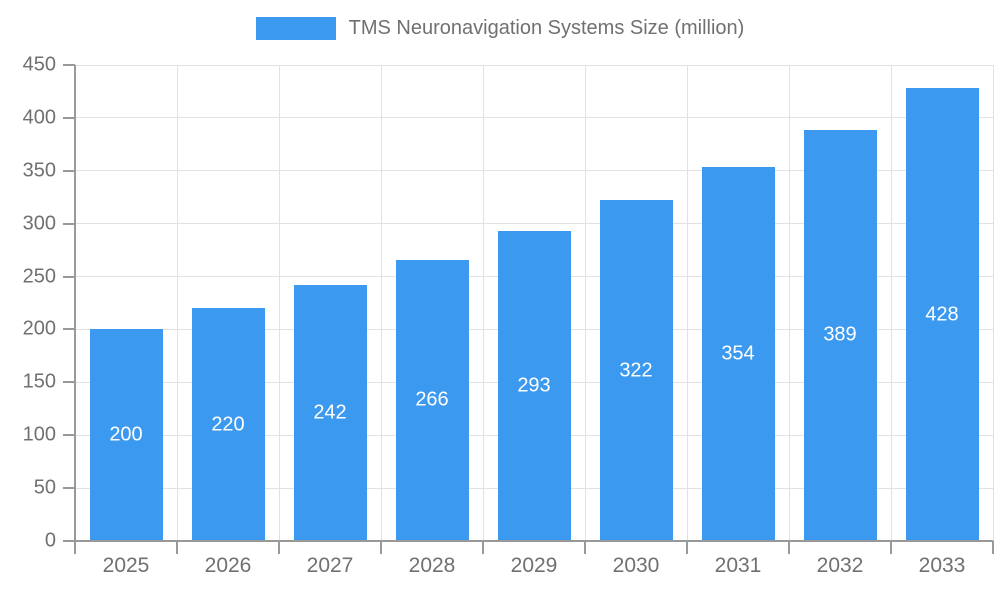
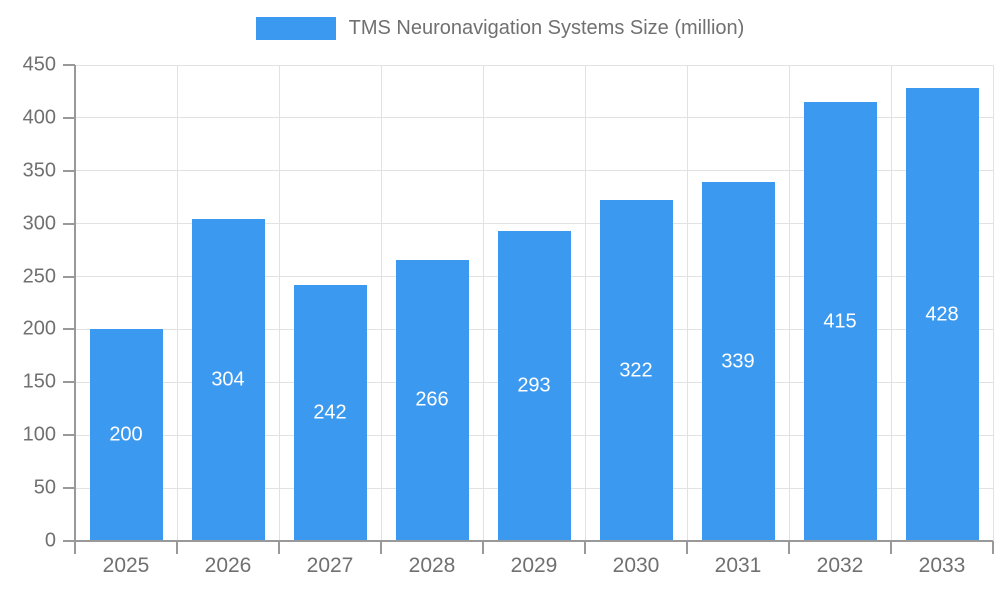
2026: 220 -> 304
2031: 354 -> 339
2032: 389 -> 415
